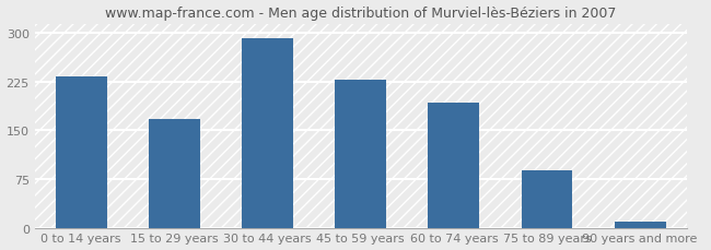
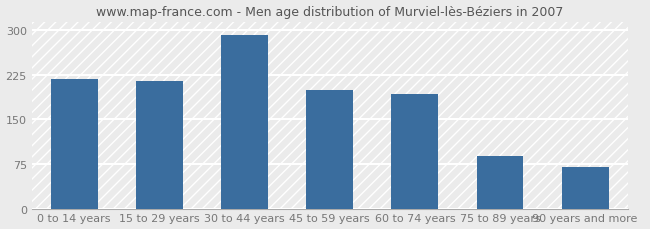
0 to 14 years: 234 -> 218
15 to 29 years: 168 -> 214
45 to 59 years: 229 -> 200
90 years and more: 10 -> 70
